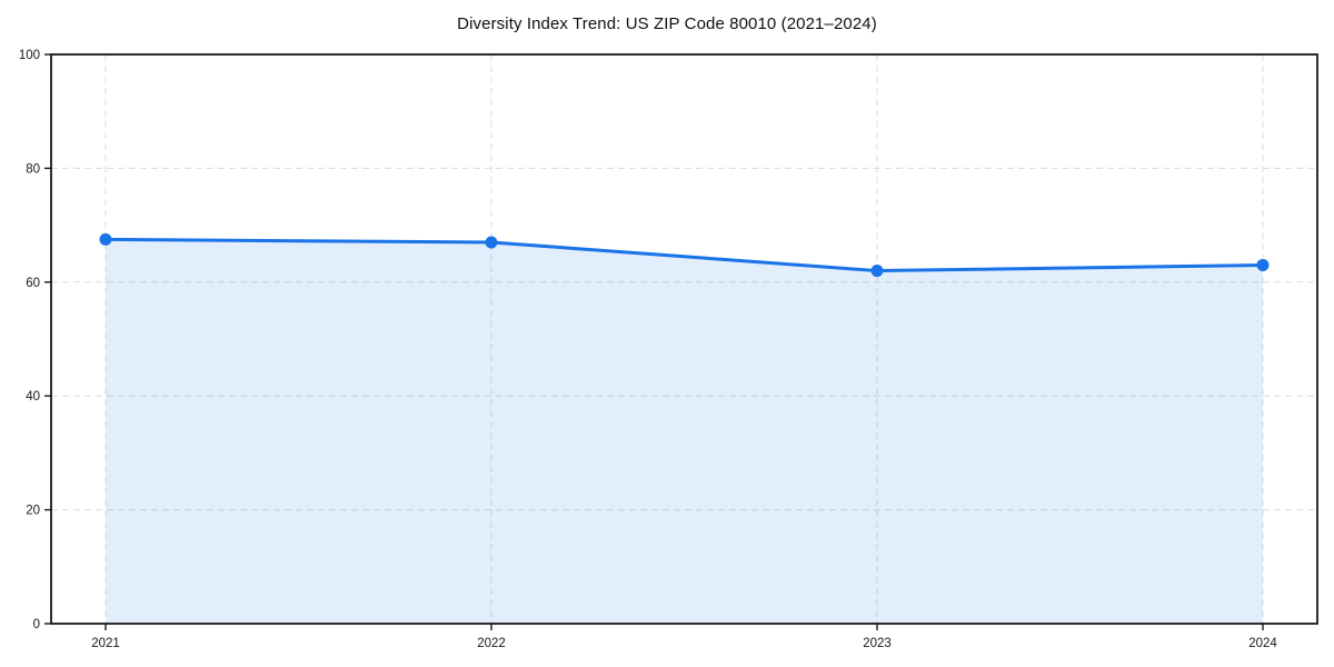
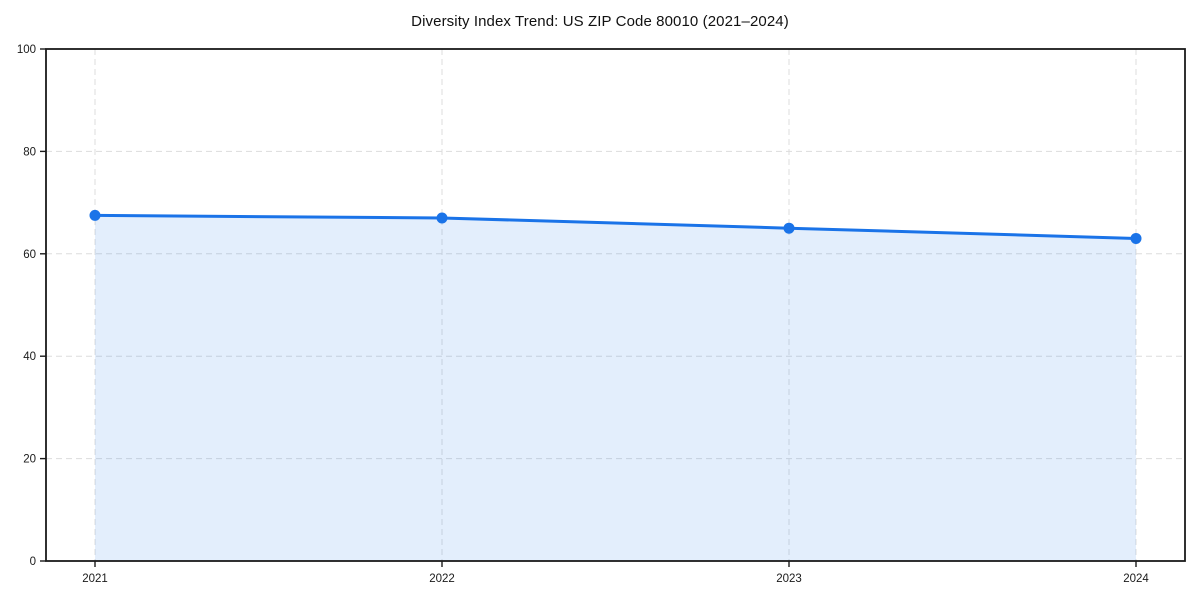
2023: 62 -> 65
